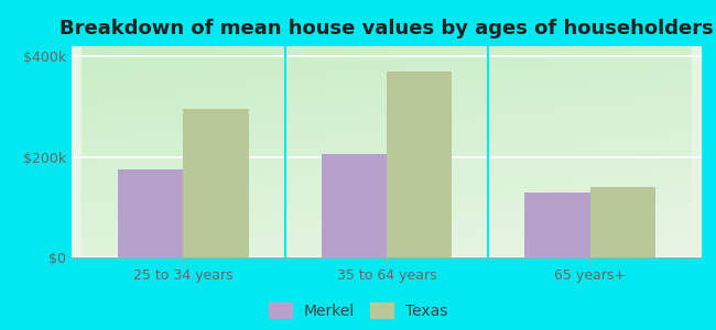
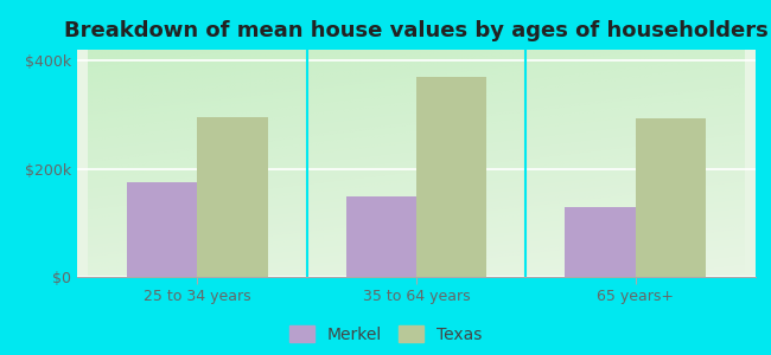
Merkel/35 to 64 years: $205k -> $148k
Texas/65 years+: $140k -> $293k
